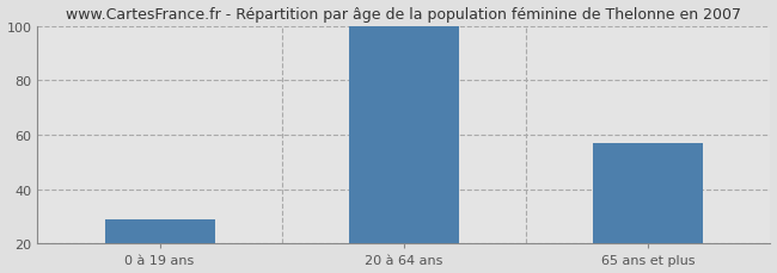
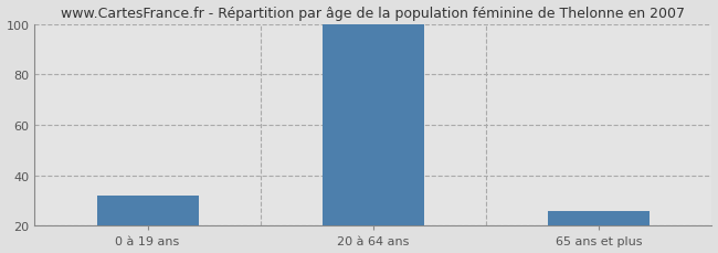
0 à 19 ans: 29 -> 32
65 ans et plus: 57 -> 26
